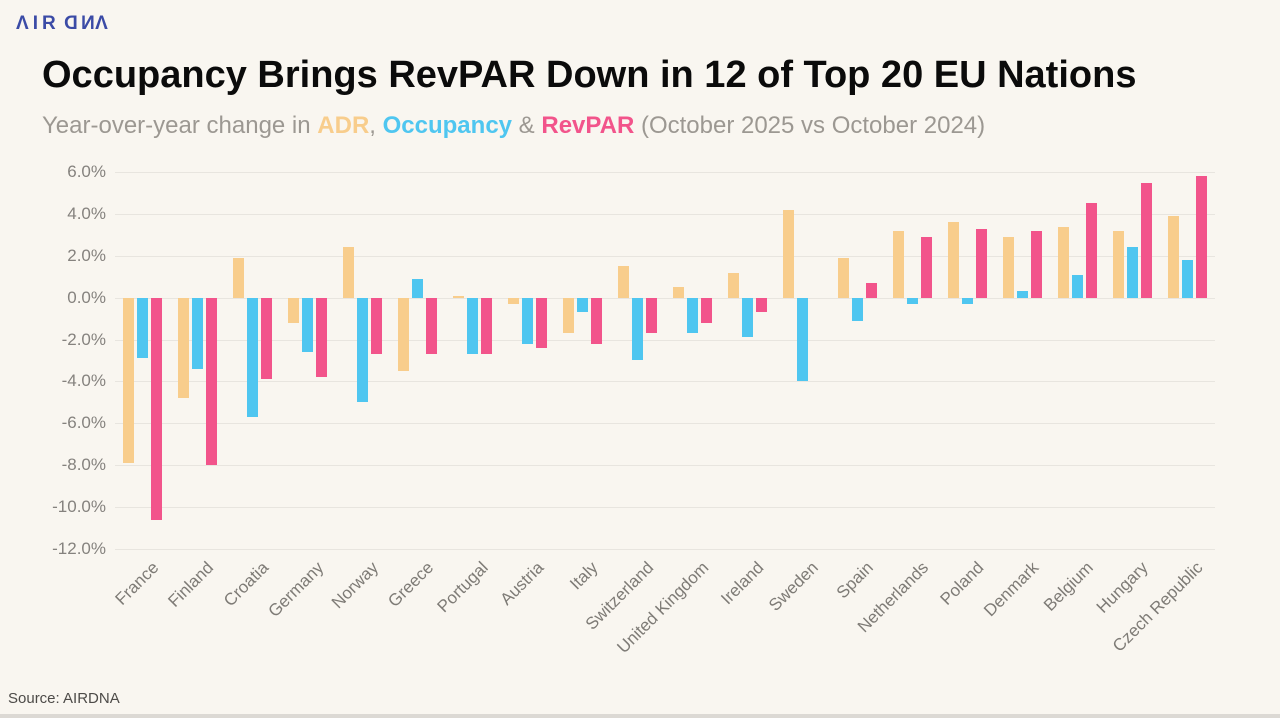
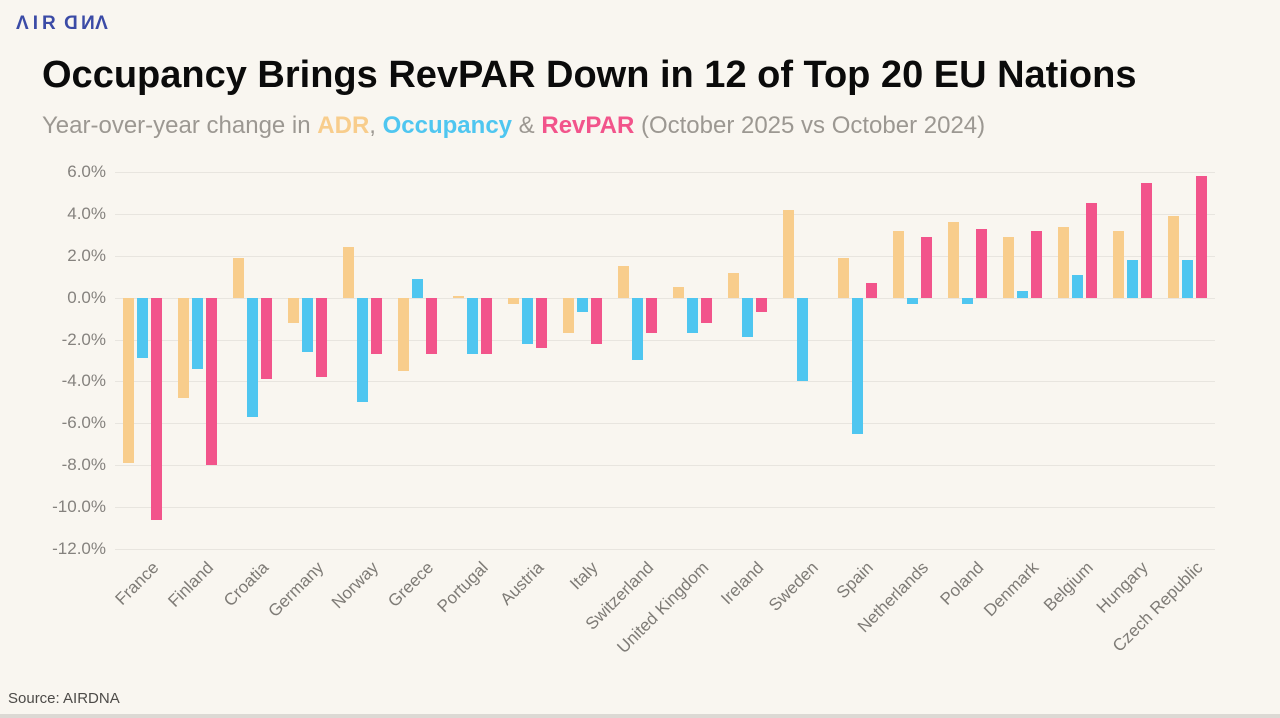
Occupancy/Spain: -1.1% -> -6.5%
Occupancy/Hungary: 2.4% -> 1.8%
